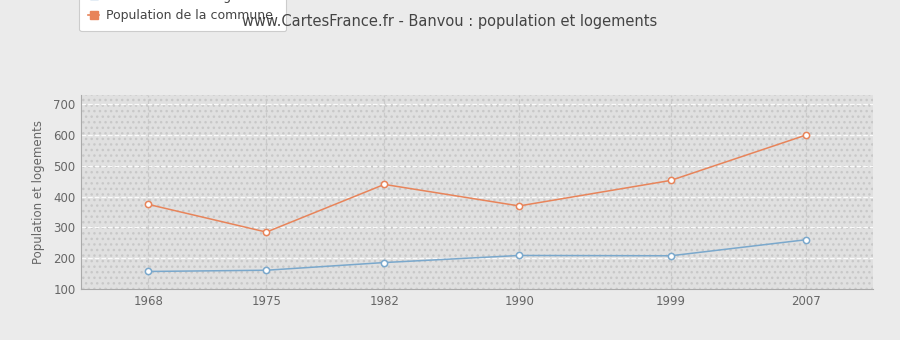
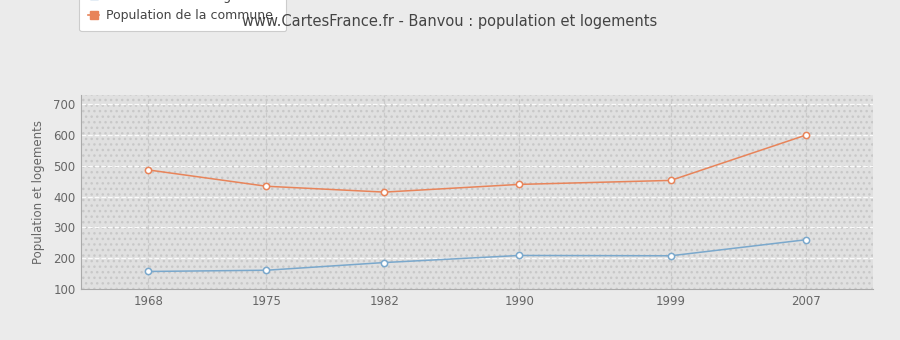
Population de la commune/1968: 375 -> 487
Population de la commune/1975: 285 -> 434
Population de la commune/1982: 440 -> 415
Population de la commune/1990: 370 -> 440
